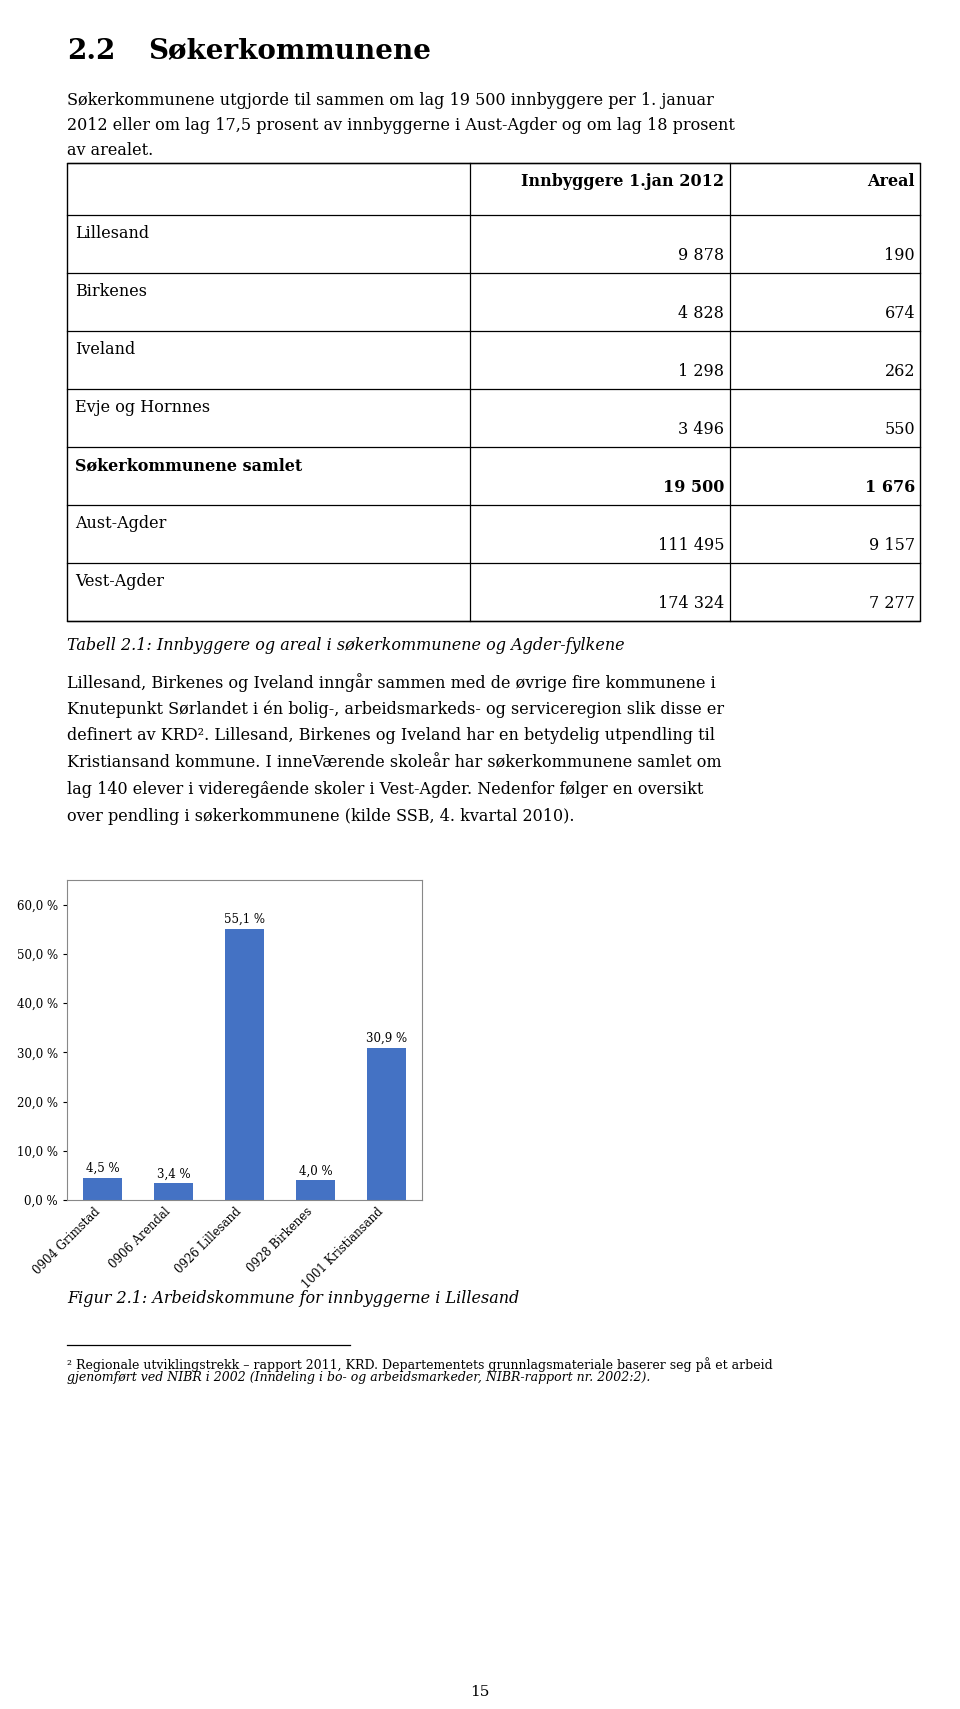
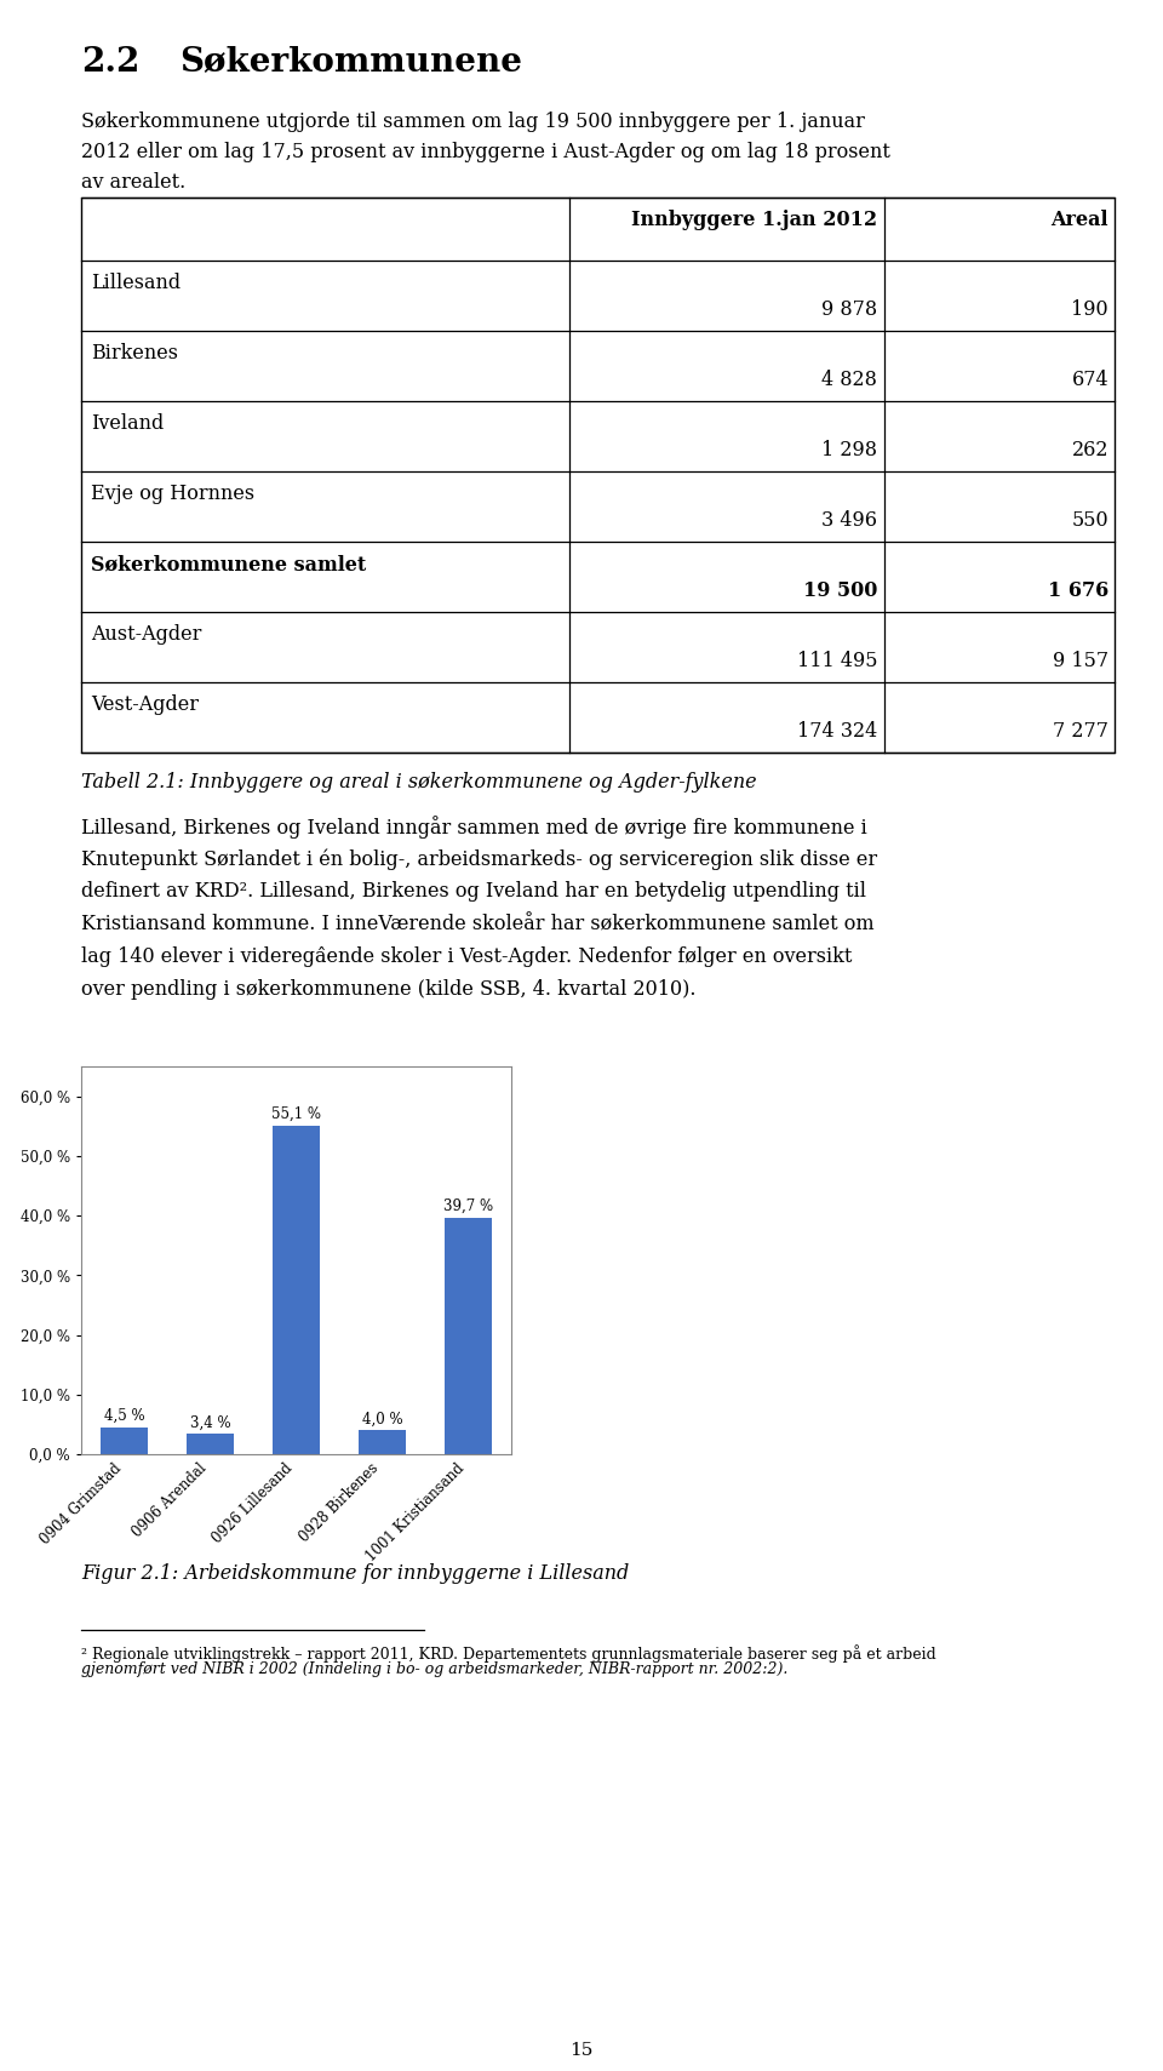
1001 Kristiansand: 30,9 -> 39,7
